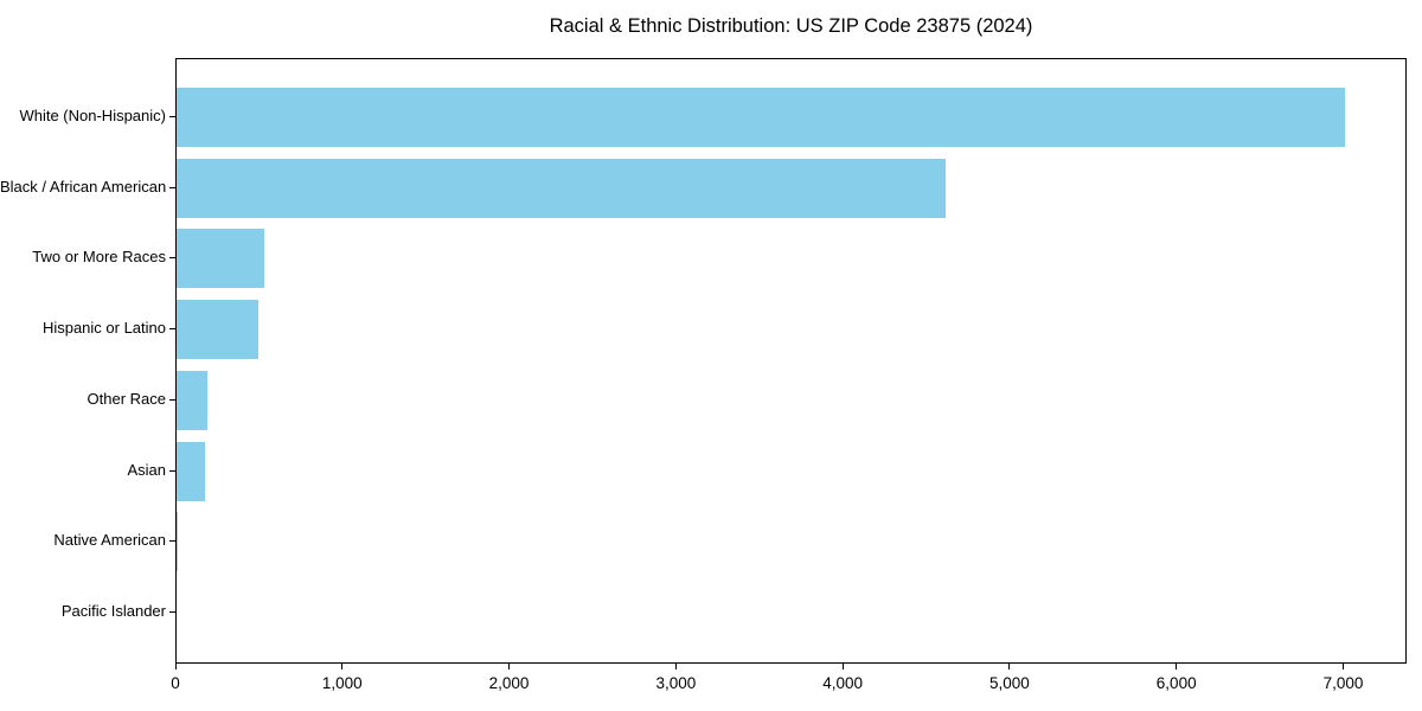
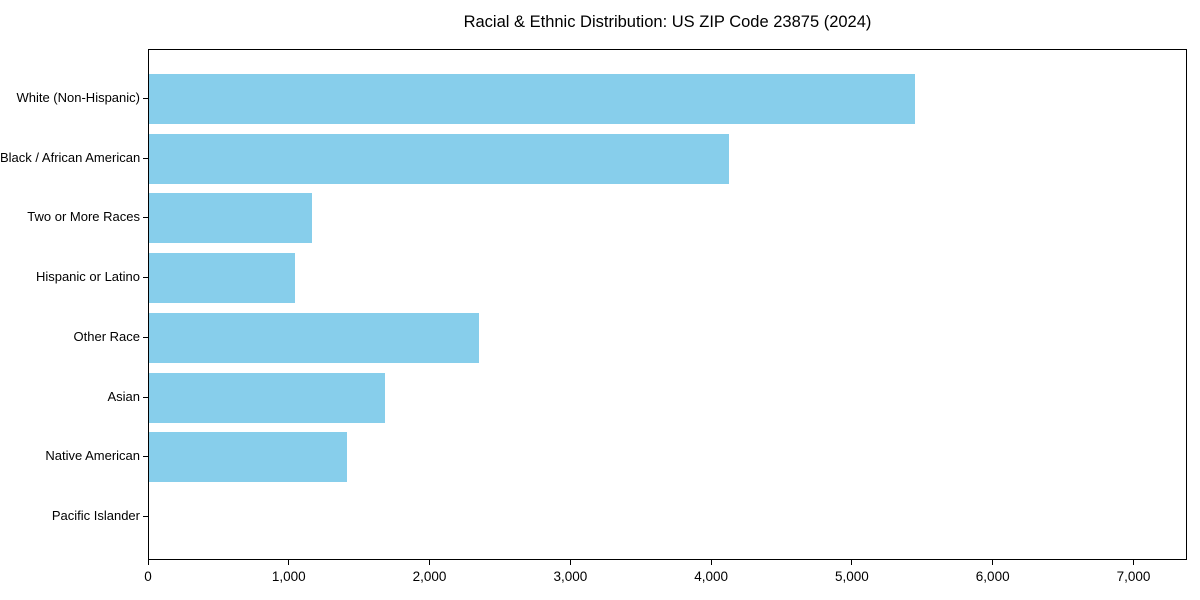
White (Non-Hispanic): 7020 -> 5450
Black / African American: 4620 -> 4130
Two or More Races: 520 -> 1160
Hispanic or Latino: 490 -> 1040
Other Race: 180 -> 2350
Asian: 170 -> 1680
Native American: 10 -> 1410
